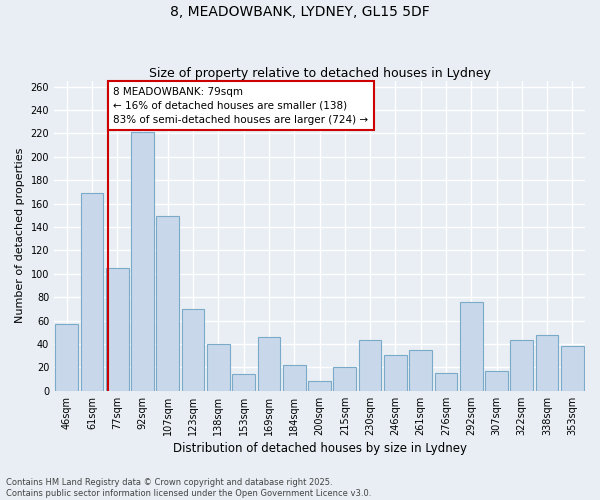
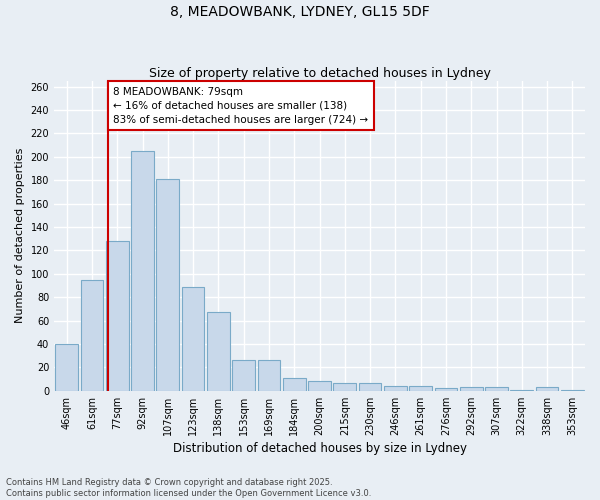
46sqm: 57 -> 40
61sqm: 169 -> 95
77sqm: 105 -> 128
92sqm: 221 -> 205
107sqm: 149 -> 181
123sqm: 70 -> 89
138sqm: 40 -> 67
153sqm: 14 -> 26
169sqm: 46 -> 26
184sqm: 22 -> 11
215sqm: 20 -> 7
230sqm: 43 -> 7
246sqm: 31 -> 4
261sqm: 35 -> 4
276sqm: 15 -> 2
292sqm: 76 -> 3
307sqm: 17 -> 3
322sqm: 43 -> 1
338sqm: 48 -> 3
353sqm: 38 -> 1
